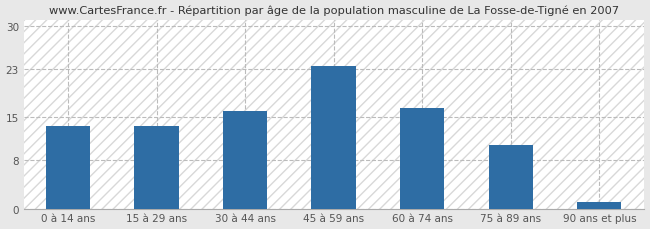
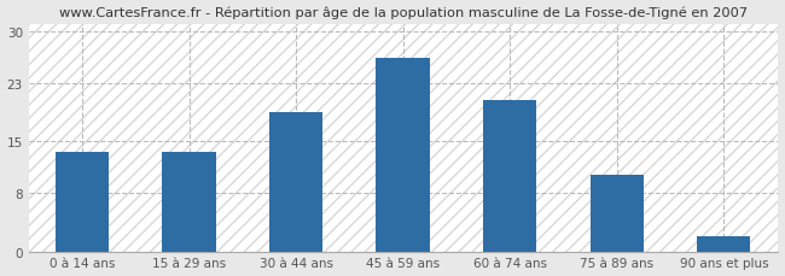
30 à 44 ans: 16.0 -> 19.0
45 à 59 ans: 23.5 -> 26.4
60 à 74 ans: 16.5 -> 20.6
90 ans et plus: 1.0 -> 2.0
